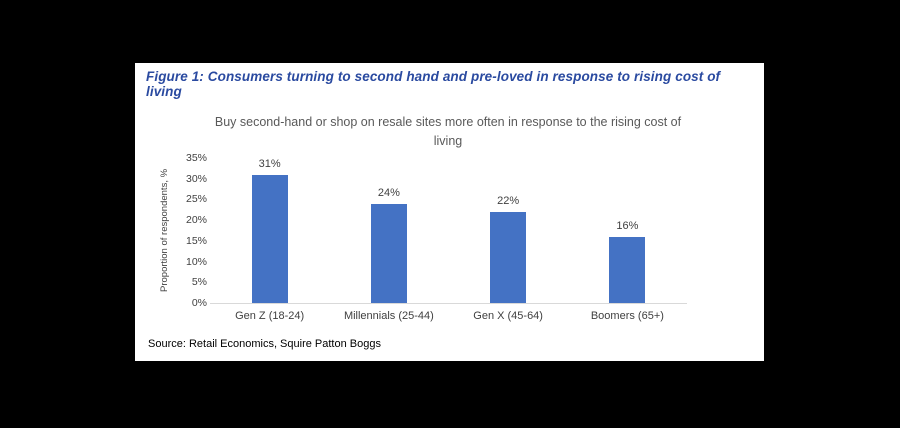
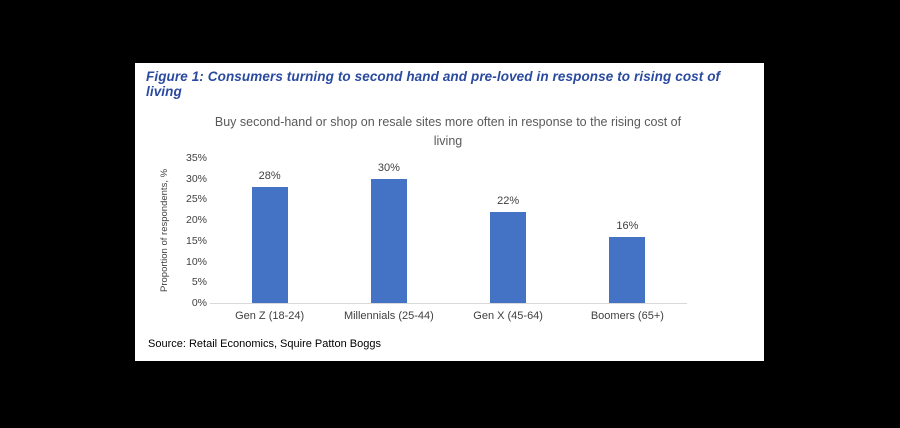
Gen Z (18-24): 31% -> 28%
Millennials (25-44): 24% -> 30%
